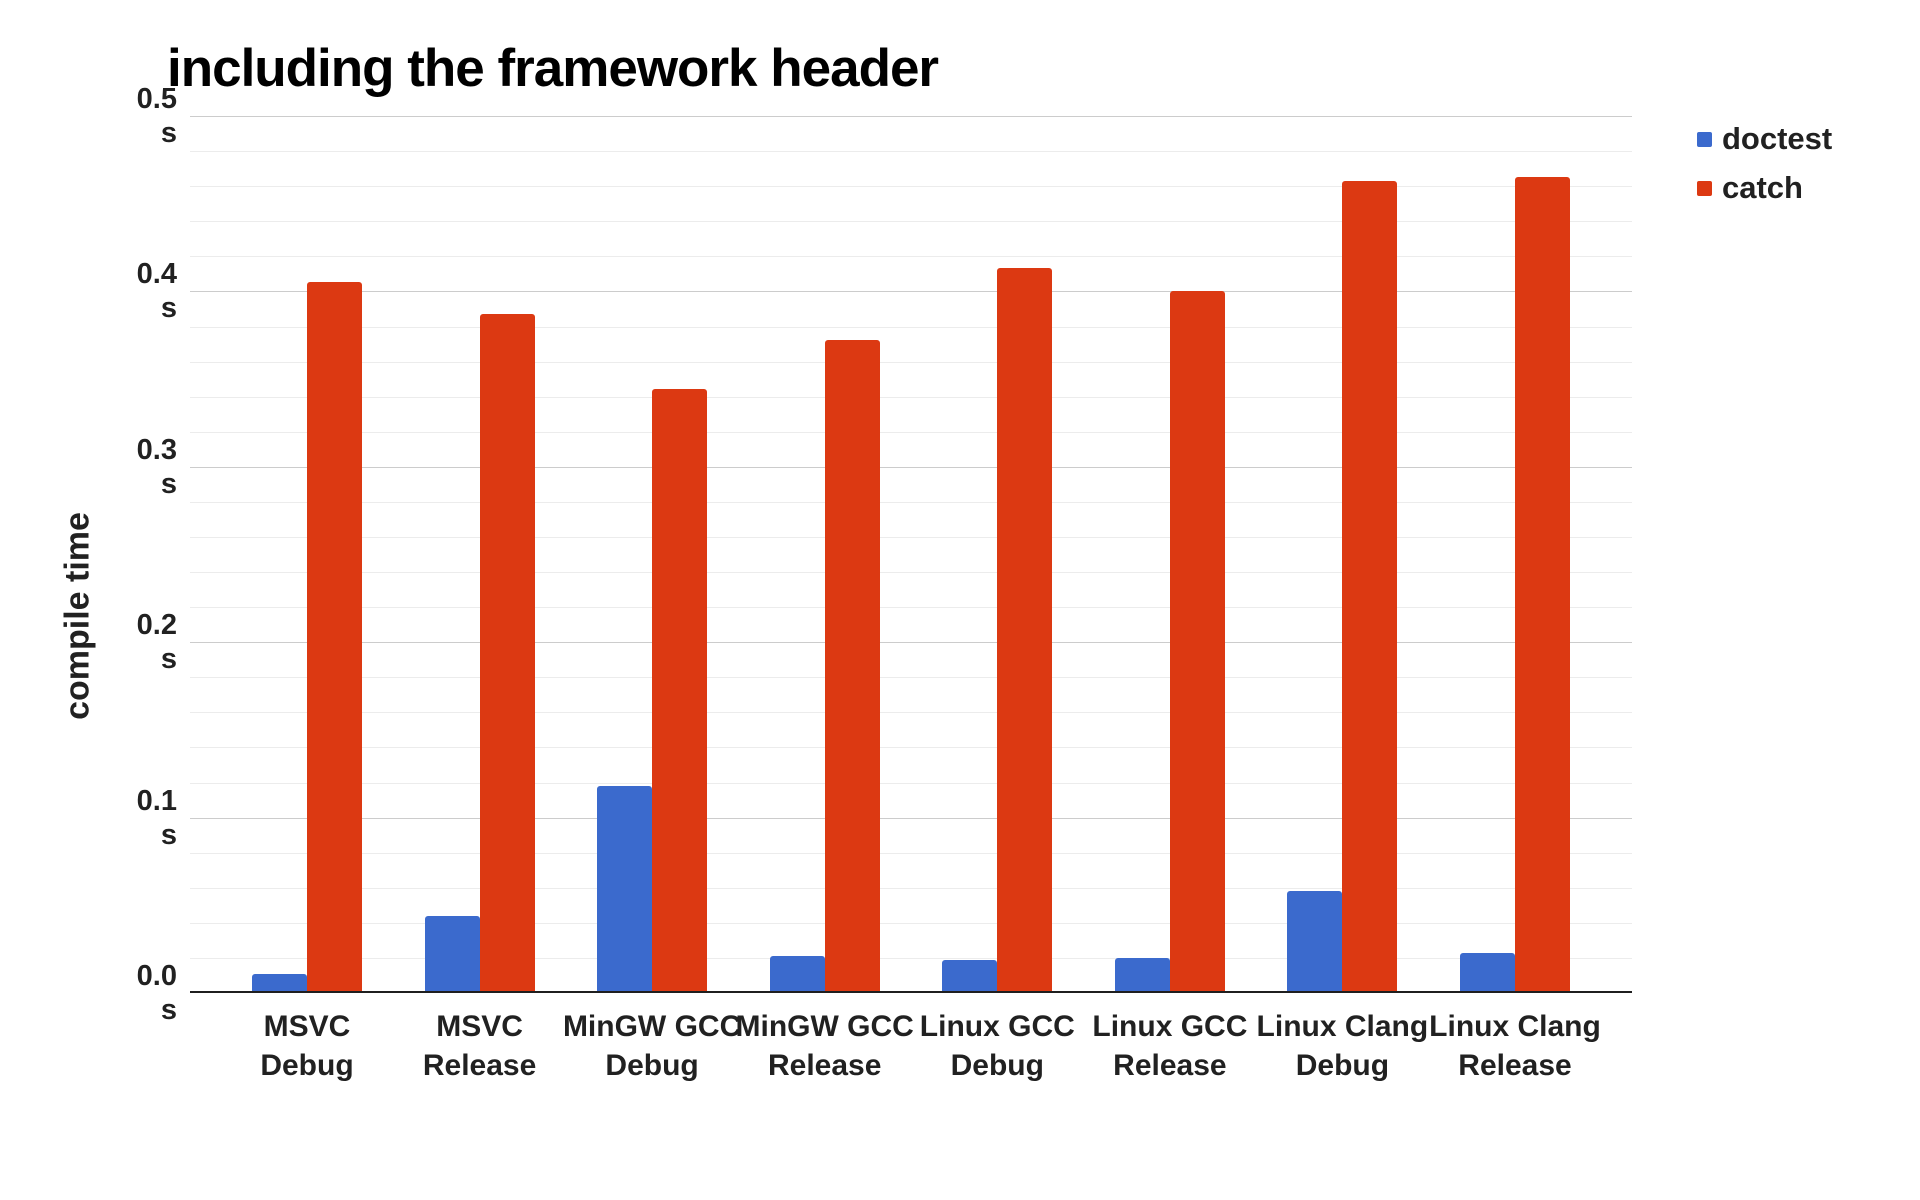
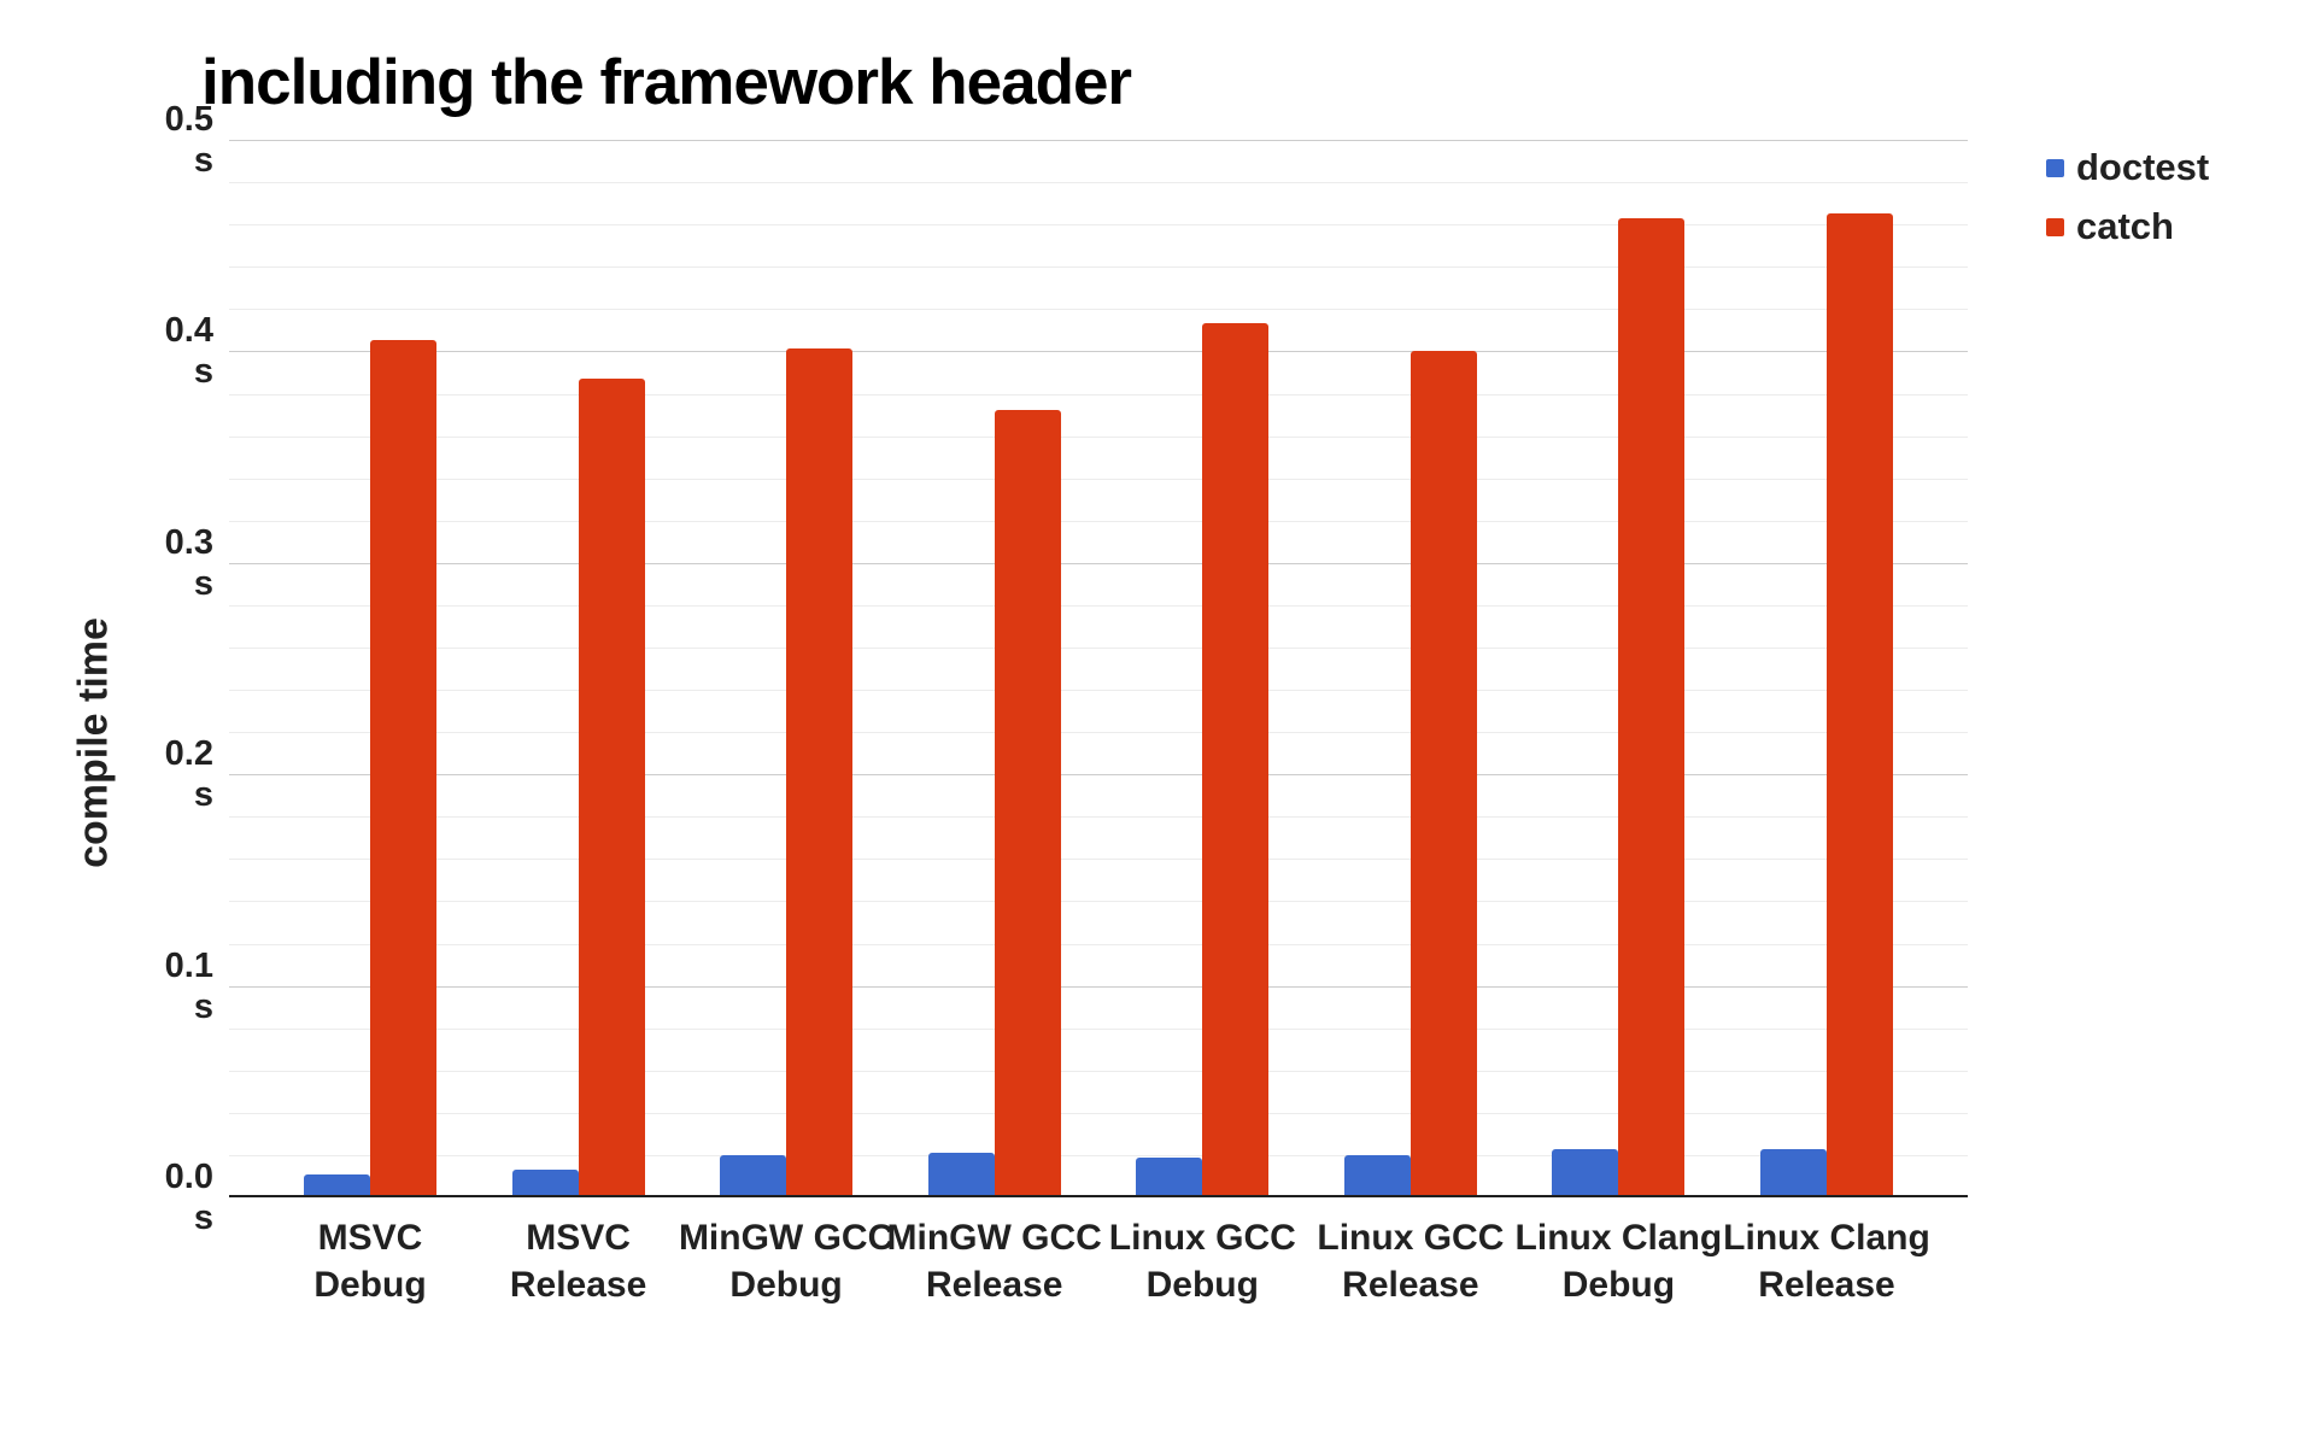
doctest/MSVC Release: 0.043 -> 0.012
doctest/MinGW GCC Debug: 0.117 -> 0.019
catch/MinGW GCC Debug: 0.344 -> 0.401
doctest/Linux Clang Debug: 0.057 -> 0.022
